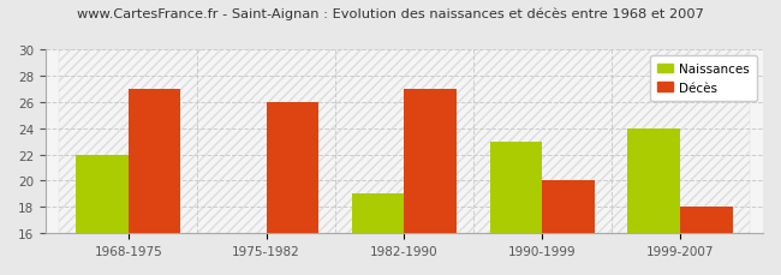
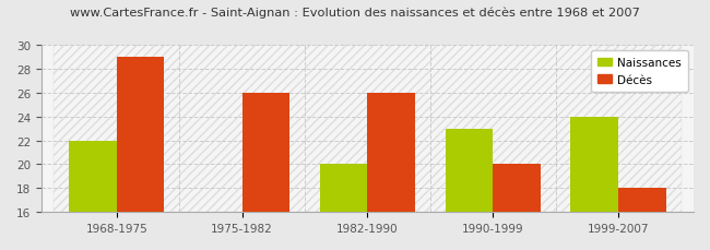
Décès/1968-1975: 27 -> 29
Naissances/1982-1990: 19 -> 20
Décès/1982-1990: 27 -> 26
